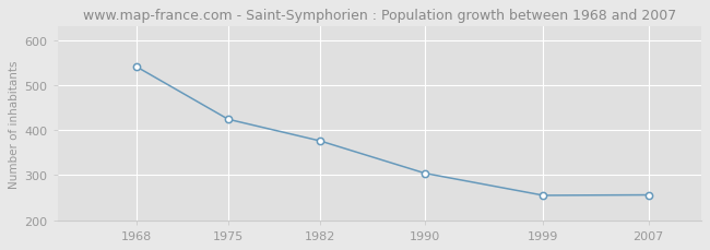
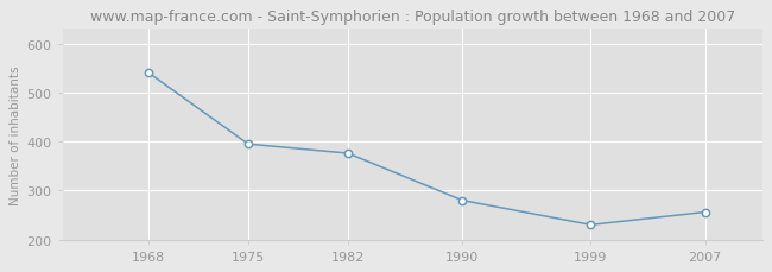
1975: 424 -> 395
1990: 304 -> 280
1999: 255 -> 230
